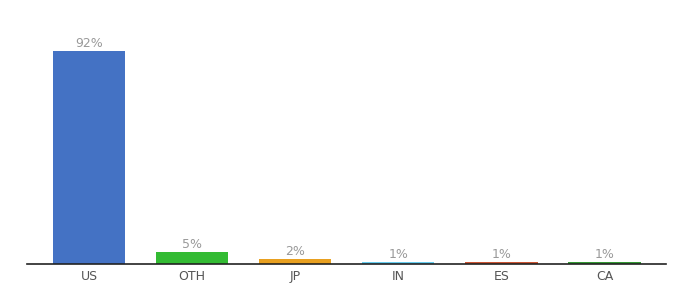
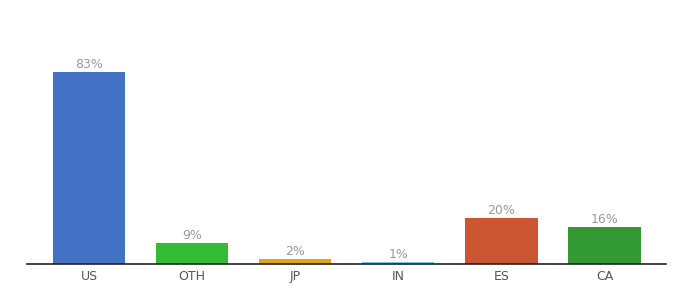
US: 92% -> 83%
OTH: 5% -> 9%
ES: 1% -> 20%
CA: 1% -> 16%
